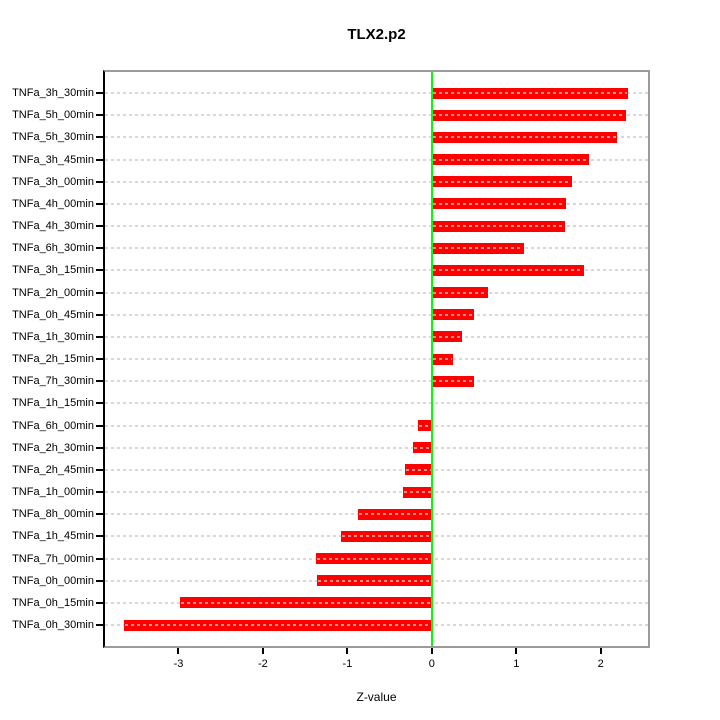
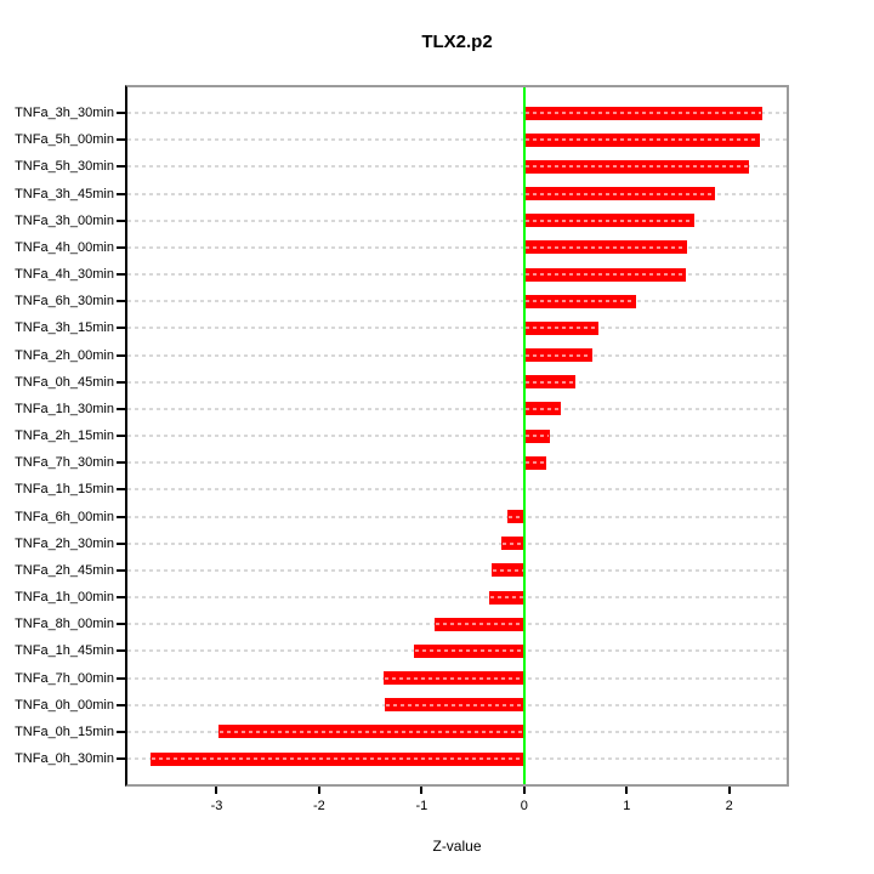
TNFa_3h_15min: 1.8 -> 0.7
TNFa_7h_30min: 0.5 -> 0.2
